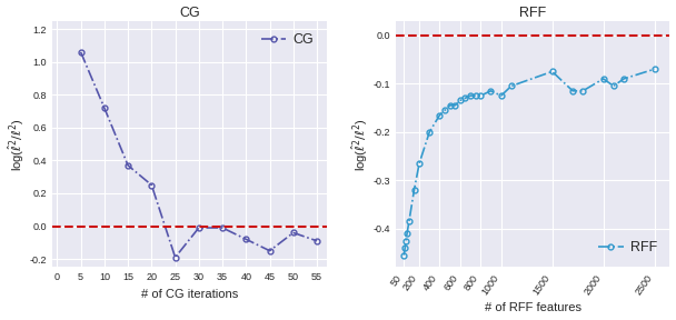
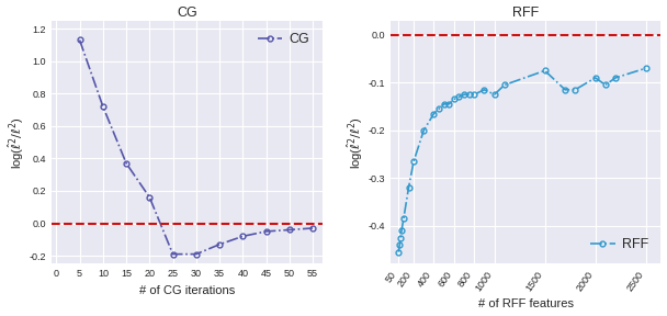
CG/5: 1.06 -> 1.13
CG/20: 0.25 -> 0.16
CG/30: -0.01 -> -0.19
CG/35: -0.01 -> -0.13
CG/45: -0.15 -> -0.05
CG/55: -0.09 -> -0.03
